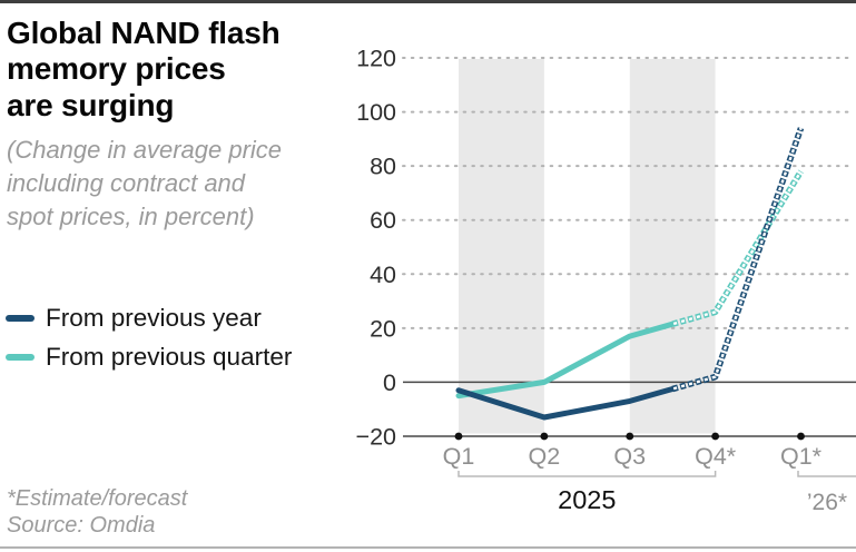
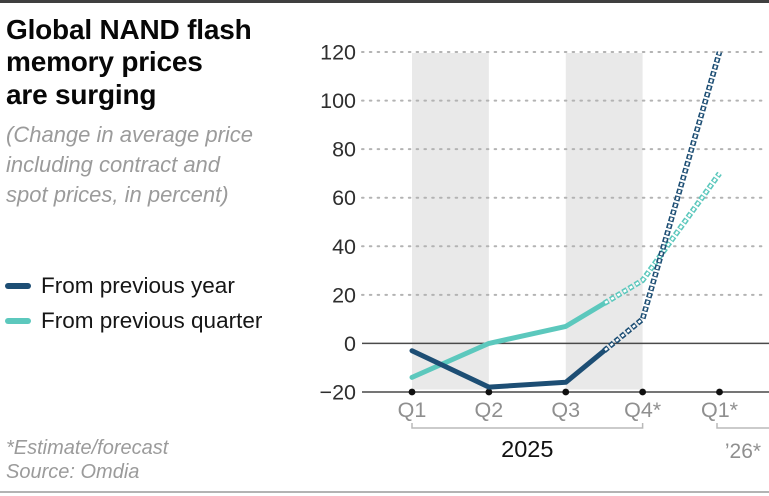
From previous quarter/Q1: -5 -> -14
From previous year/Q2: -13 -> -18
From previous year/Q3: -7 -> -16
From previous quarter/Q3: 17 -> 7
From previous year/Q4*: 2 -> 10
From previous year/Q1*: 94 -> 120
From previous quarter/Q1*: 78 -> 70
